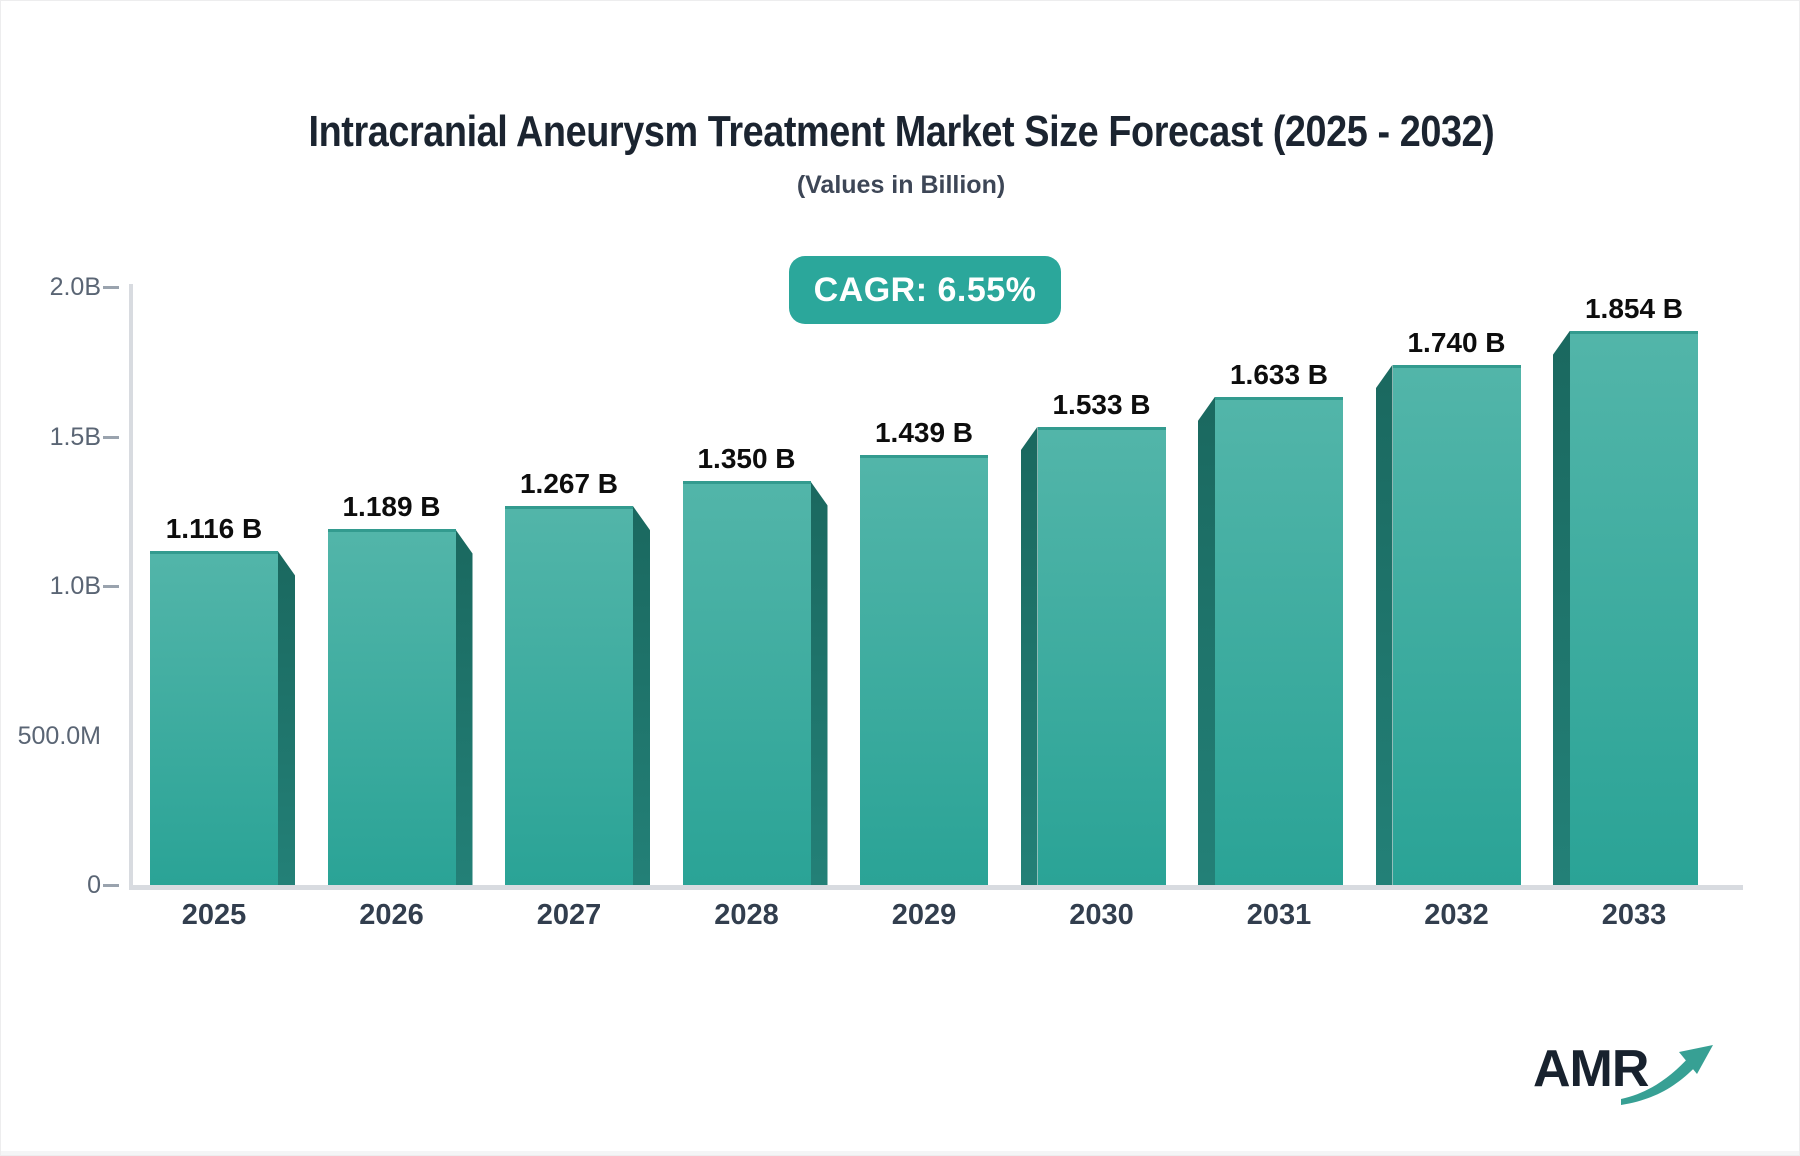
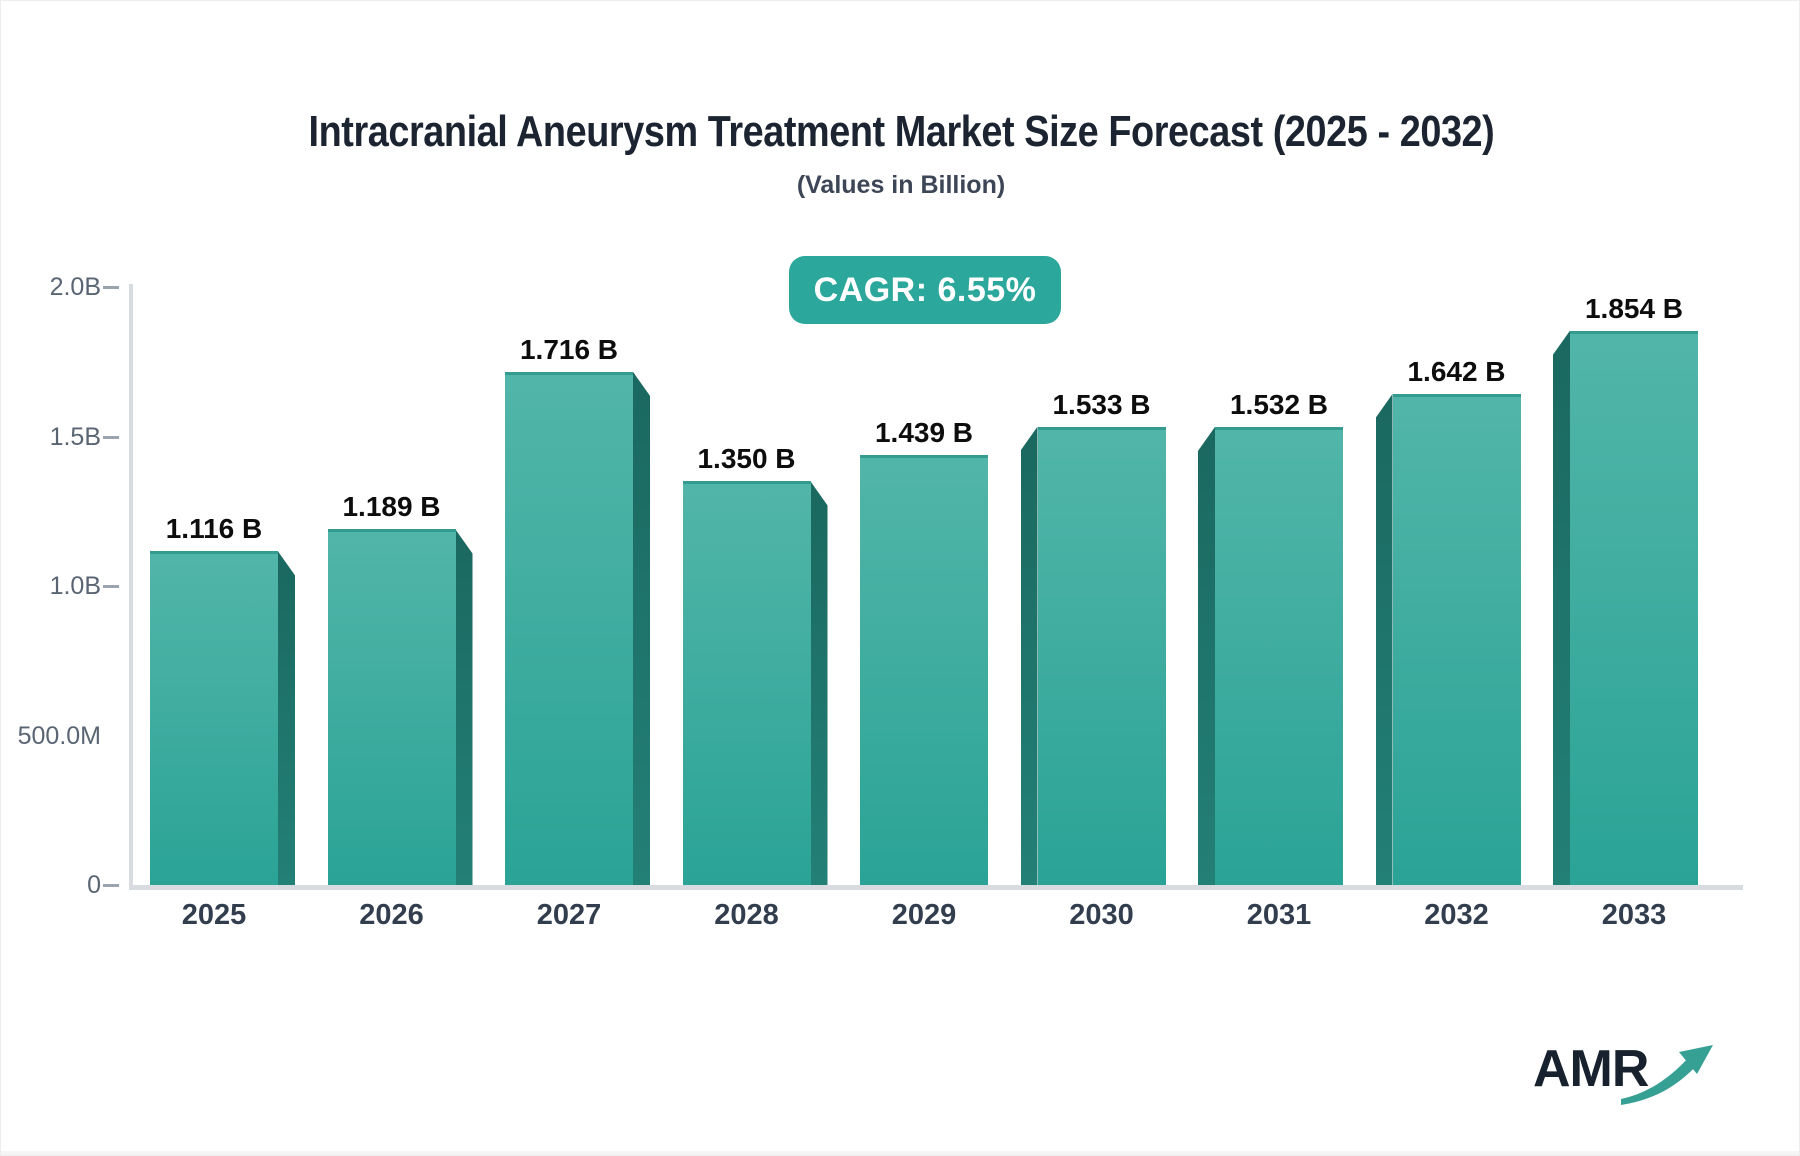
2027: 1.267 -> 1.716
2031: 1.633 -> 1.532
2032: 1.740 -> 1.642
